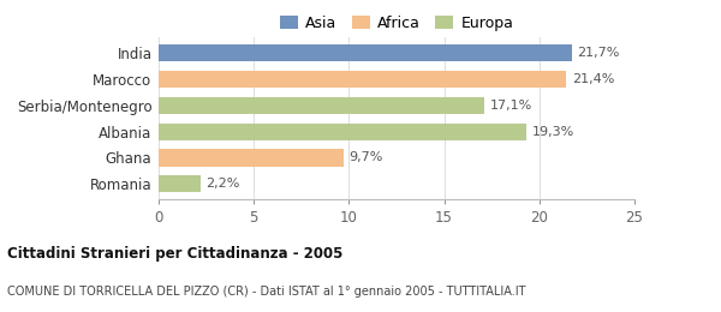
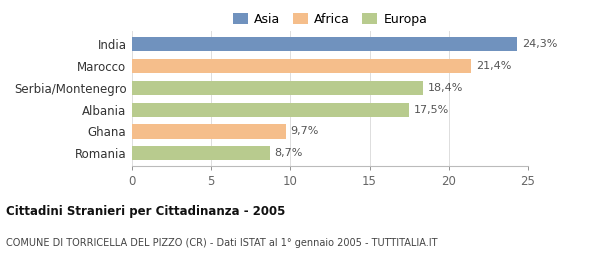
India: 21,7% -> 24,3%
Serbia/Montenegro: 17,1% -> 18,4%
Albania: 19,3% -> 17,5%
Romania: 2,2% -> 8,7%
